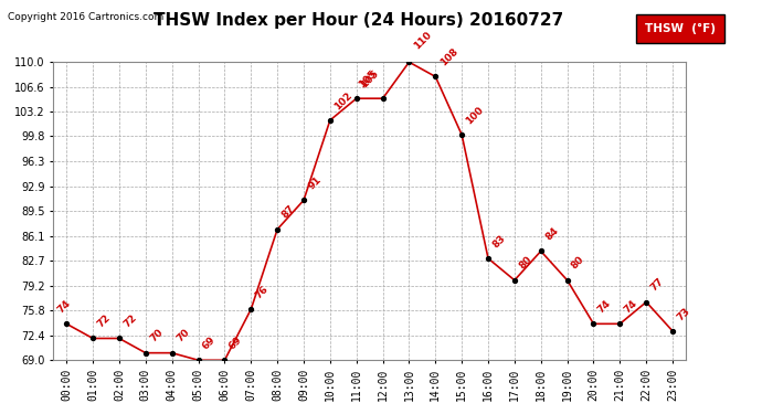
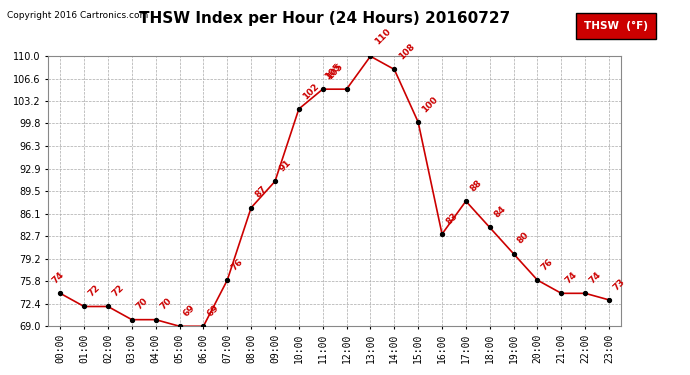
17:00: 80 -> 88
20:00: 74 -> 76
22:00: 77 -> 74
